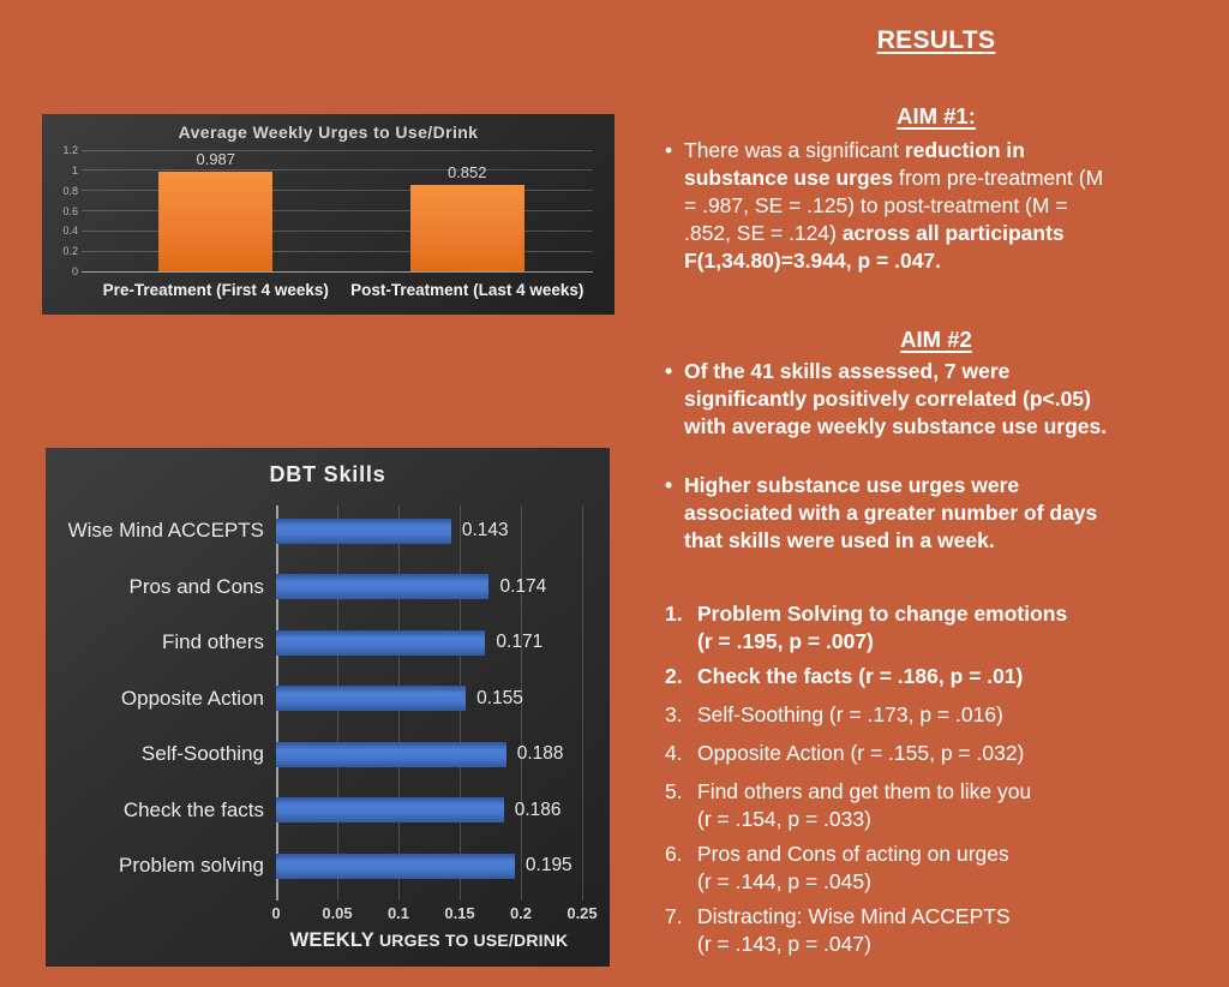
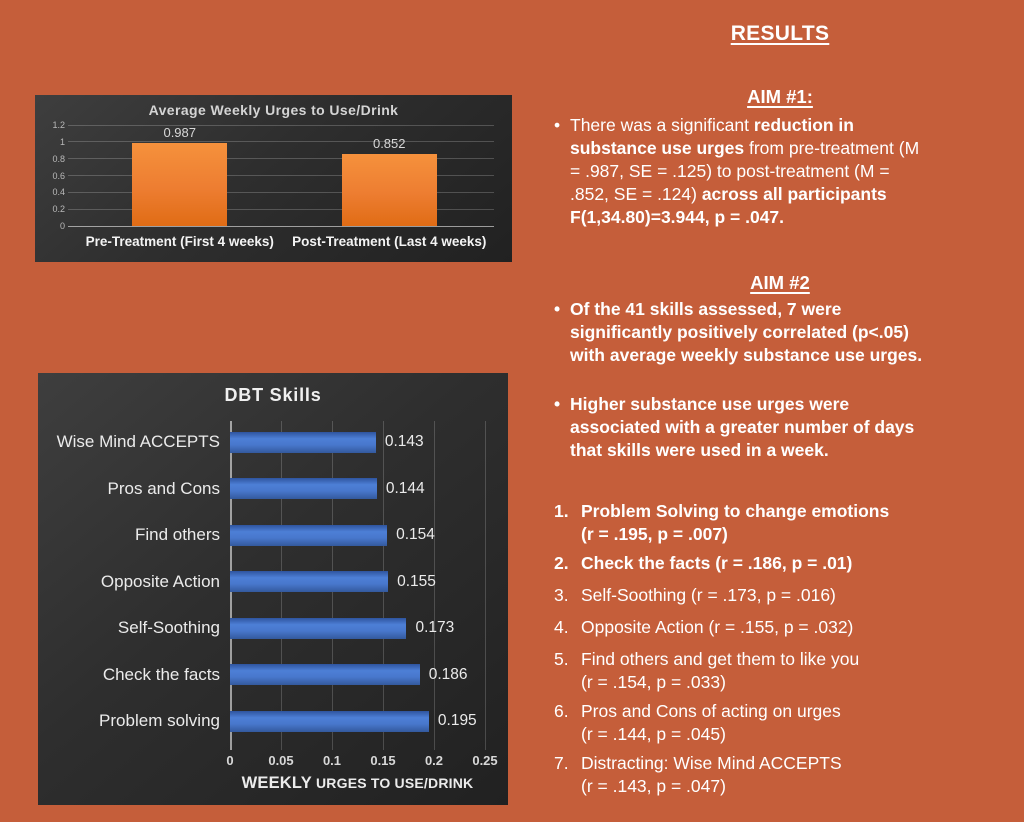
DBT Skills/Pros and Cons: 0.174 -> 0.144
DBT Skills/Find others: 0.171 -> 0.154
DBT Skills/Self-Soothing: 0.188 -> 0.173
